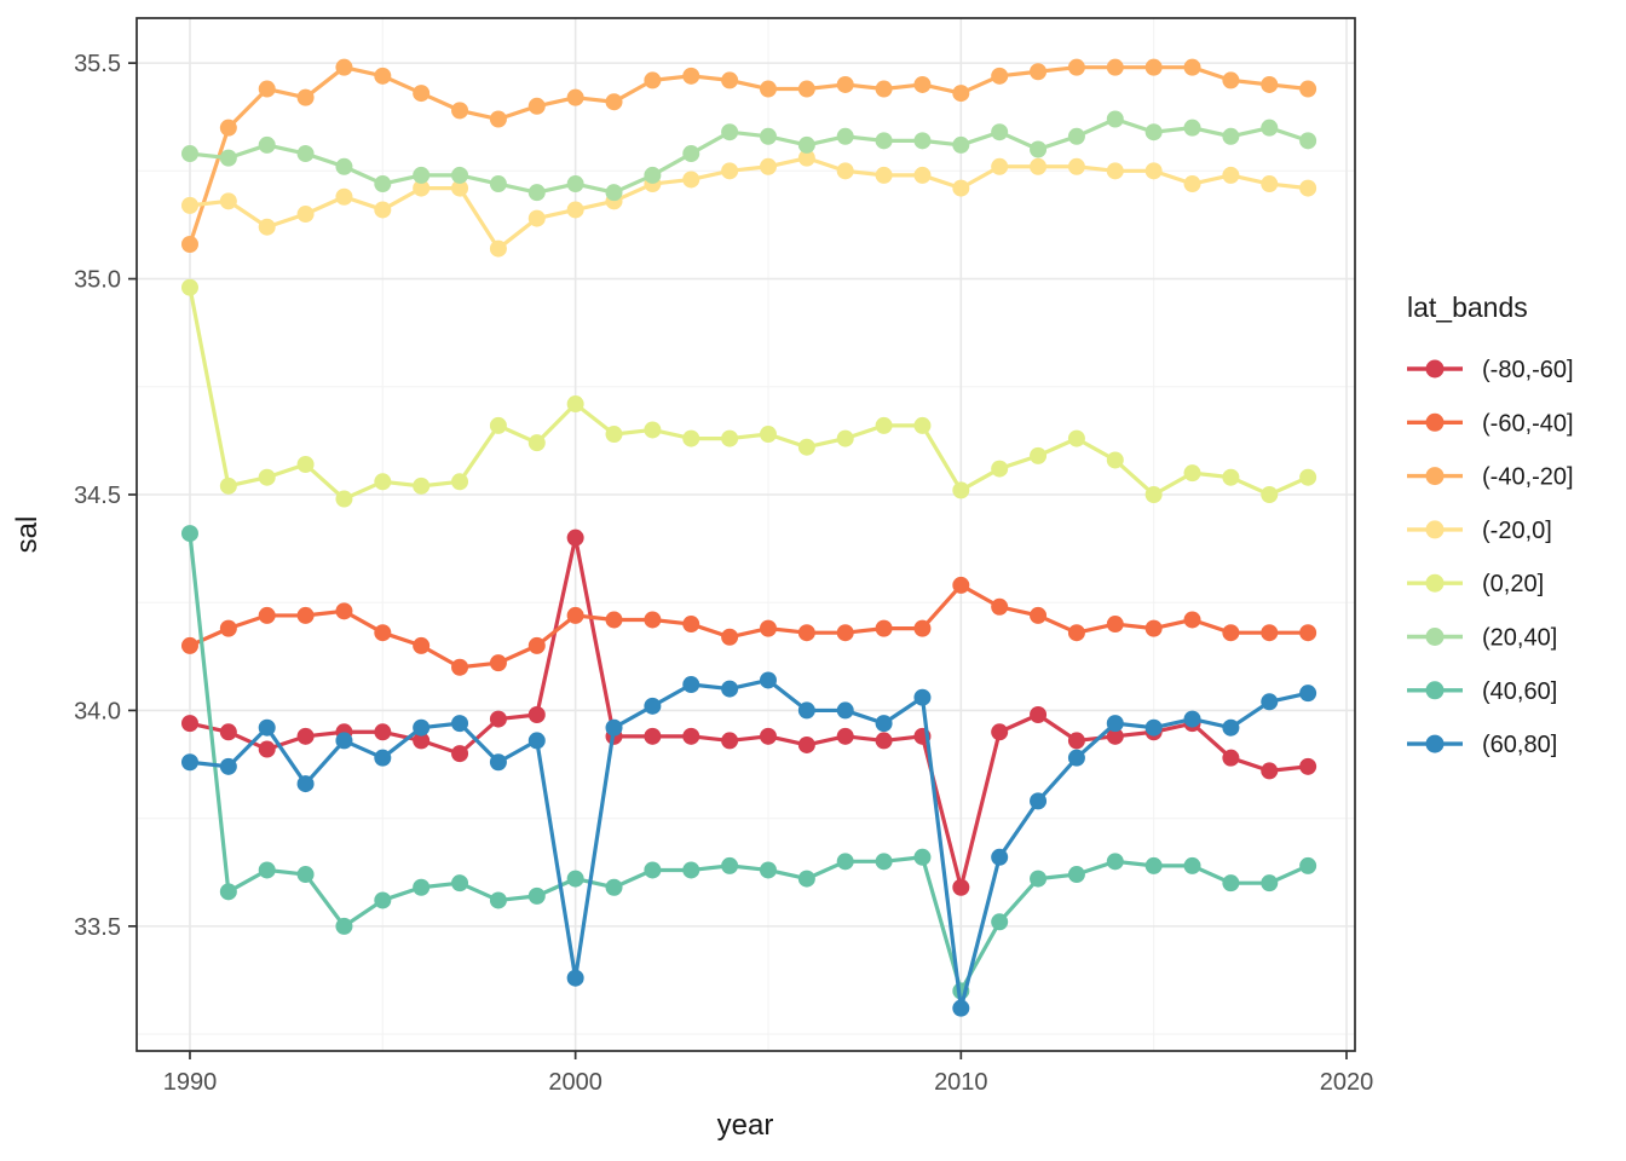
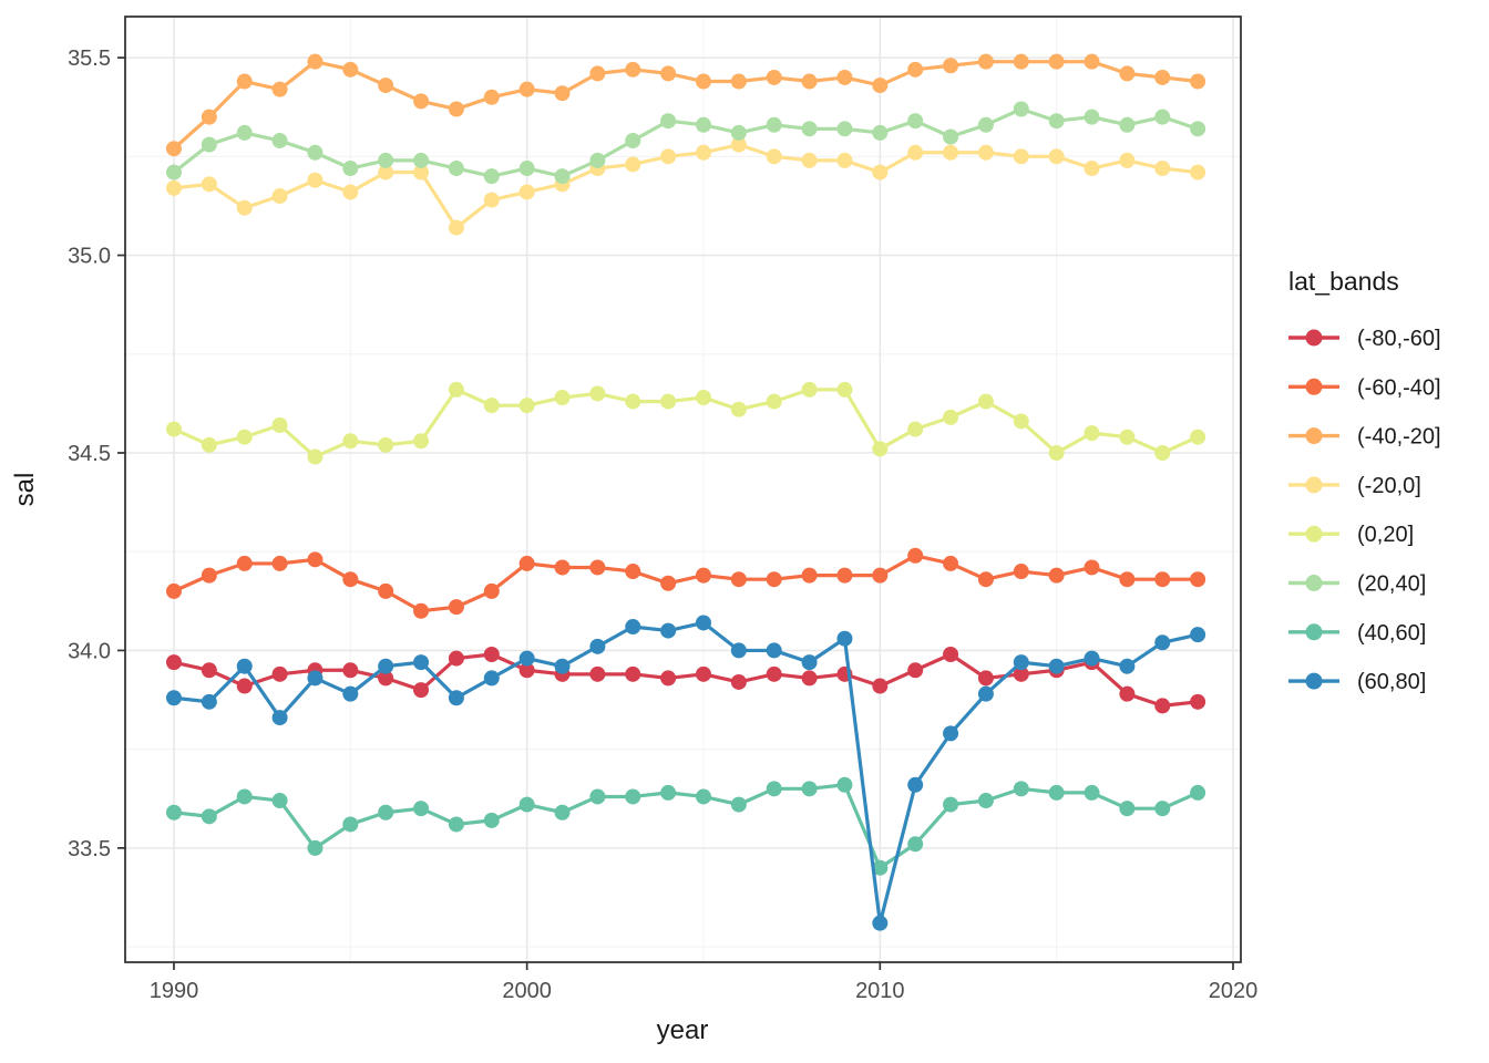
(-40,-20]/1990: 35.08 -> 35.27
(0,20]/1990: 34.98 -> 34.56
(20,40]/1990: 35.29 -> 35.21
(40,60]/1990: 34.41 -> 33.59
(-80,-60]/2000: 34.40 -> 33.95
(0,20]/2000: 34.71 -> 34.62
(60,80]/2000: 33.38 -> 33.98
(-80,-60]/2010: 33.59 -> 33.91
(-60,-40]/2010: 34.29 -> 34.19
(40,60]/2010: 33.35 -> 33.45
